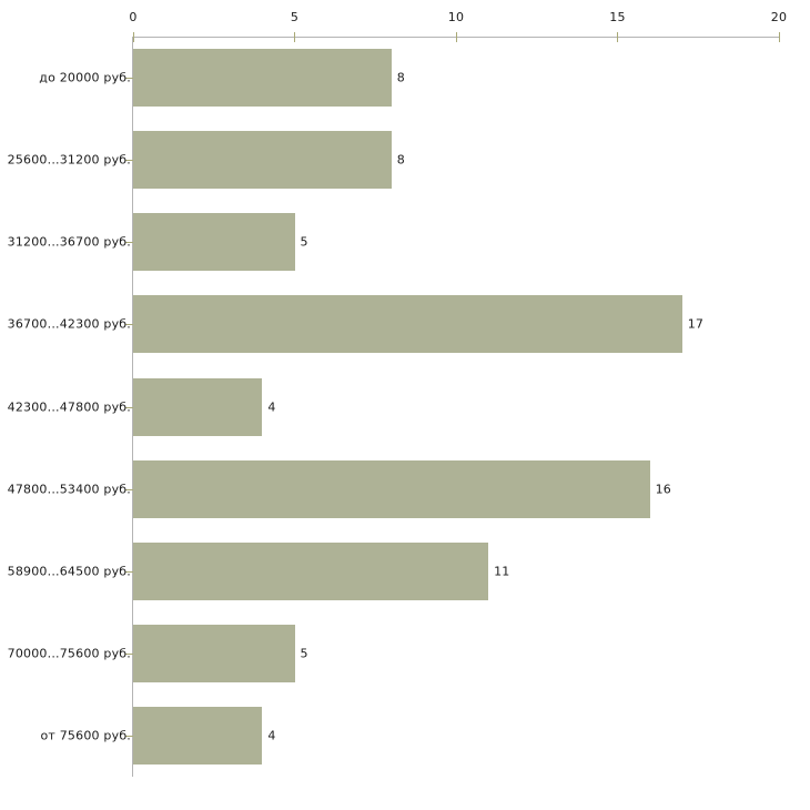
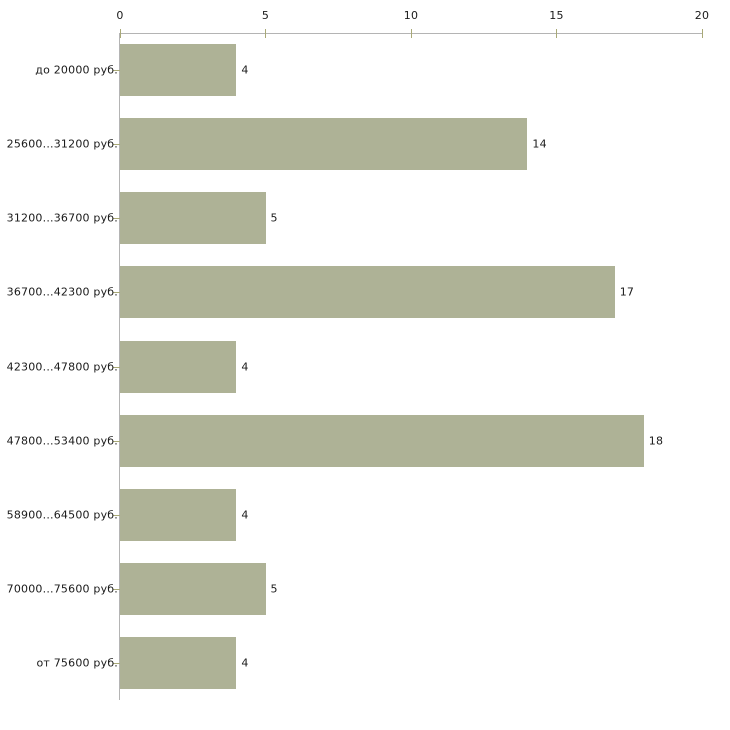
до 20000 руб.: 8 -> 4
25600...31200 руб.: 8 -> 14
47800...53400 руб.: 16 -> 18
58900...64500 руб.: 11 -> 4
